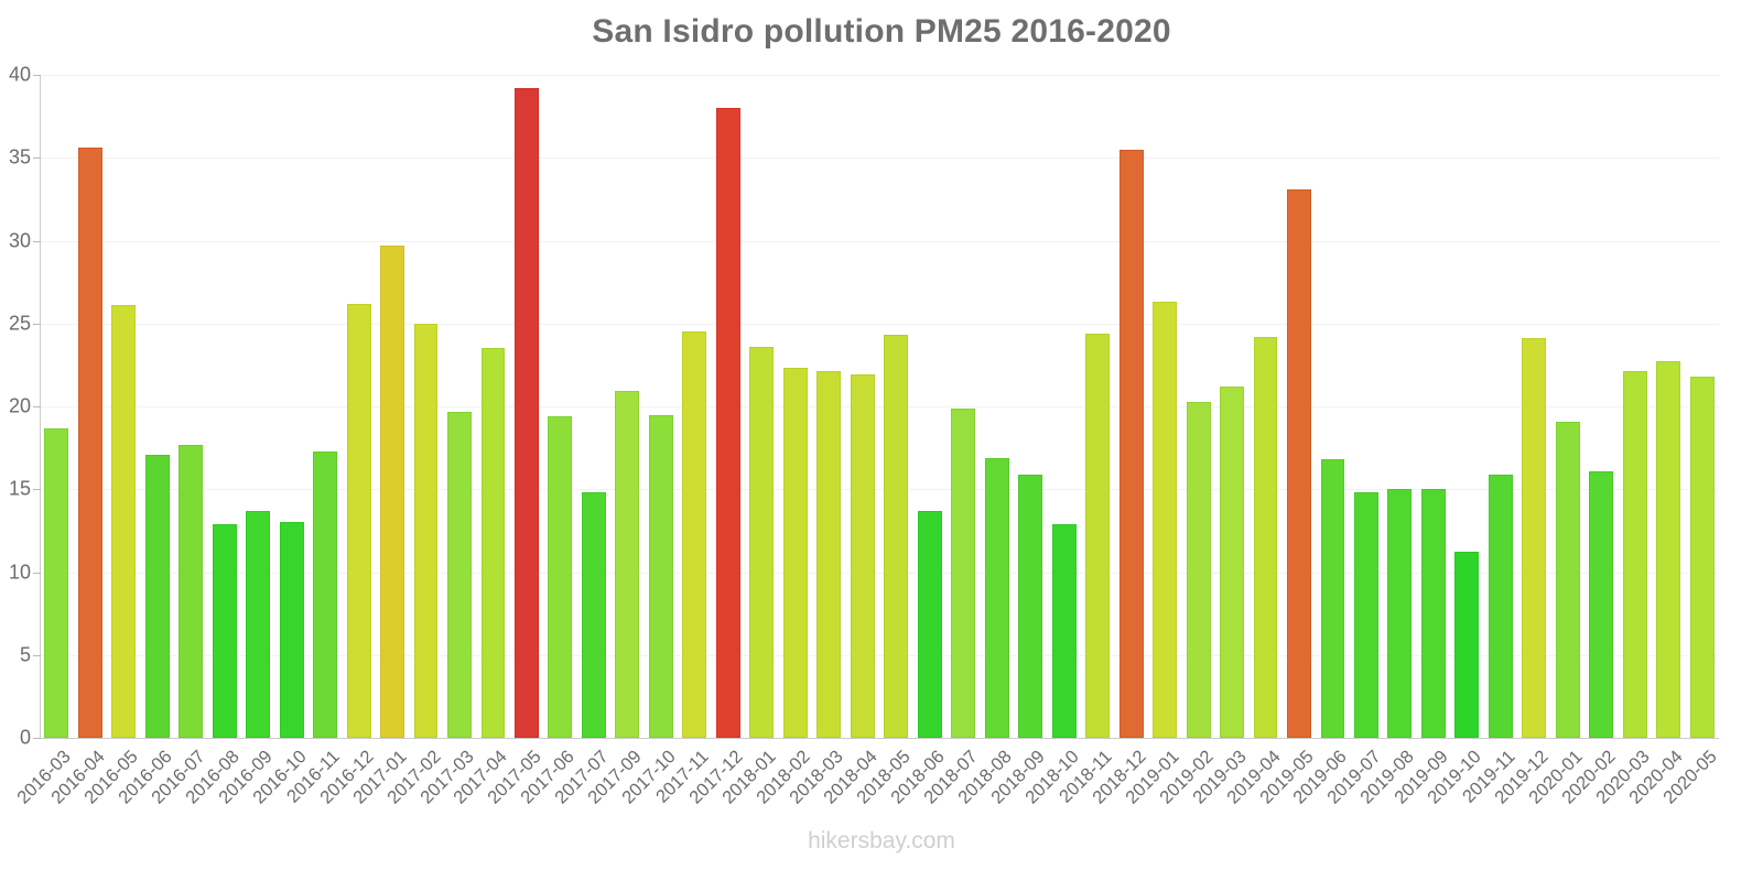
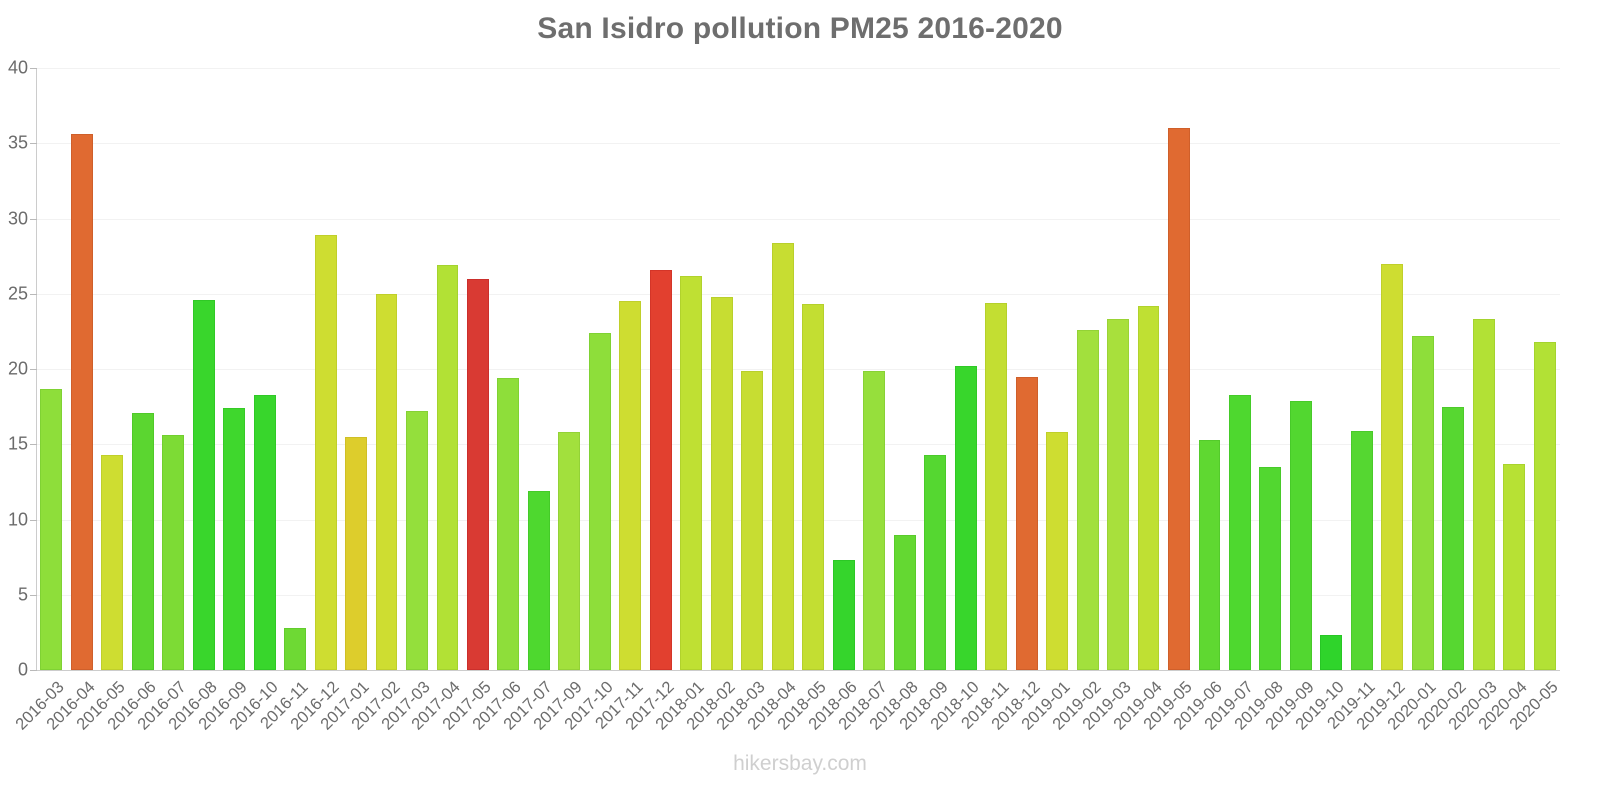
2016-05: 26.1 -> 14.3
2016-07: 17.7 -> 15.6
2016-08: 12.9 -> 24.6
2016-09: 13.7 -> 17.4
2016-10: 13.0 -> 18.3
2016-11: 17.3 -> 2.8
2016-12: 26.2 -> 28.9
2017-01: 29.7 -> 15.5
2017-03: 19.7 -> 17.2
2017-04: 23.5 -> 26.9
2017-05: 39.2 -> 26.0
2017-07: 14.8 -> 11.9
2017-09: 20.9 -> 15.8
2017-10: 19.5 -> 22.4
2017-12: 38.0 -> 26.6
2018-01: 23.6 -> 26.2
2018-02: 22.3 -> 24.8
2018-03: 22.1 -> 19.9
2018-04: 21.9 -> 28.4
2018-06: 13.7 -> 7.3
2018-08: 16.9 -> 9.0
2018-09: 15.9 -> 14.3
2018-10: 12.9 -> 20.2
2018-12: 35.5 -> 19.5
2019-01: 26.3 -> 15.8
2019-02: 20.3 -> 22.6
2019-03: 21.2 -> 23.3
2019-05: 33.1 -> 36.0
2019-06: 16.8 -> 15.3
2019-07: 14.8 -> 18.3
2019-08: 15.0 -> 13.5
2019-09: 15.0 -> 17.9
2019-10: 11.2 -> 2.3
2019-12: 24.1 -> 27.0
2020-01: 19.1 -> 22.2
2020-02: 16.1 -> 17.5
2020-03: 22.1 -> 23.3
2020-04: 22.7 -> 13.7
